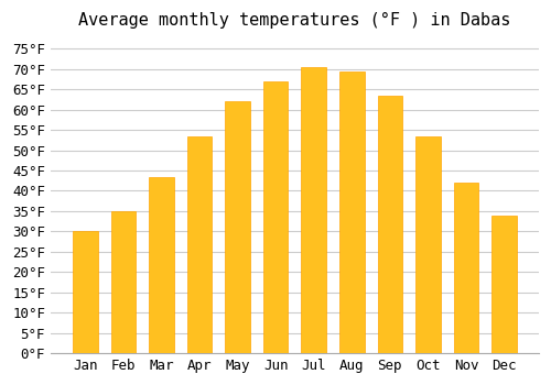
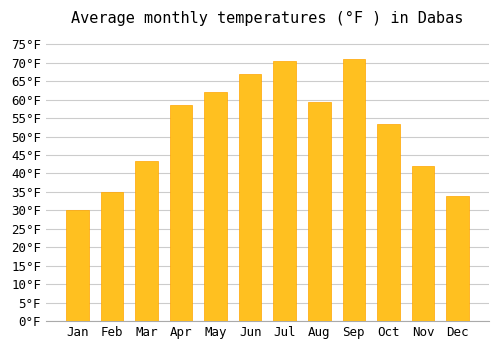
Apr: 53.5°F -> 58.5°F
Aug: 69.5°F -> 59.5°F
Sep: 63.5°F -> 71.0°F
